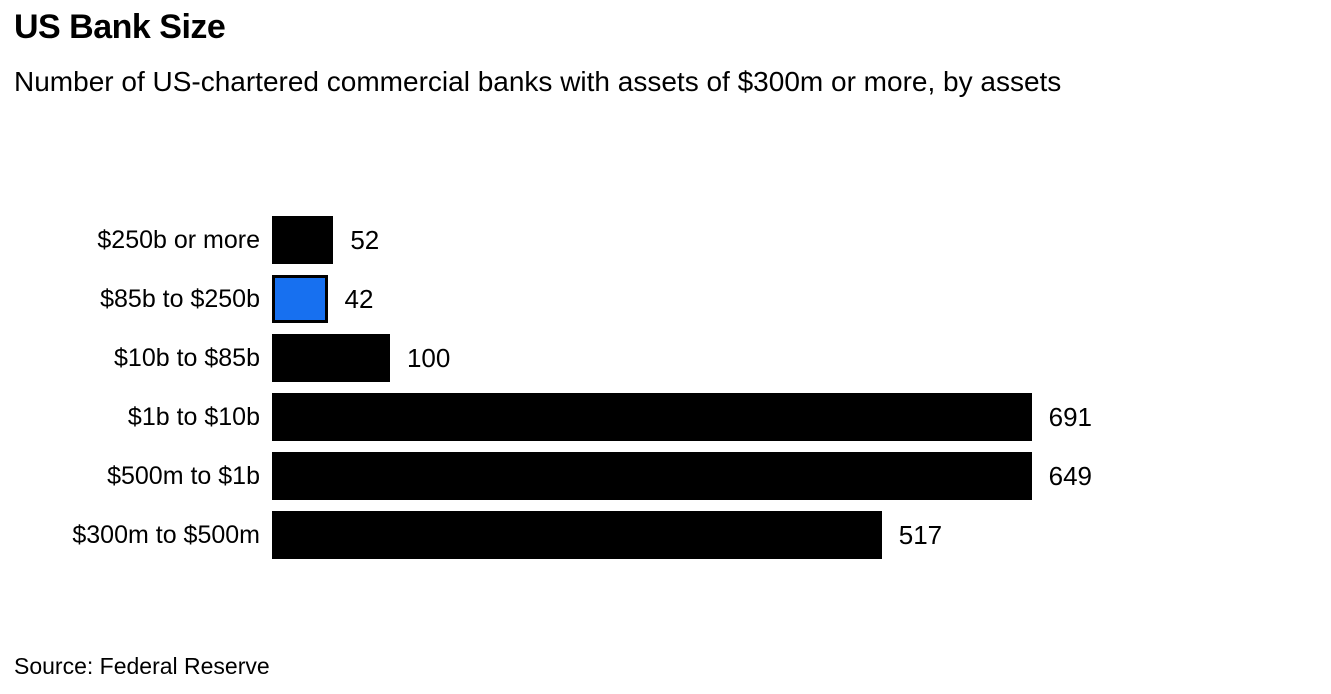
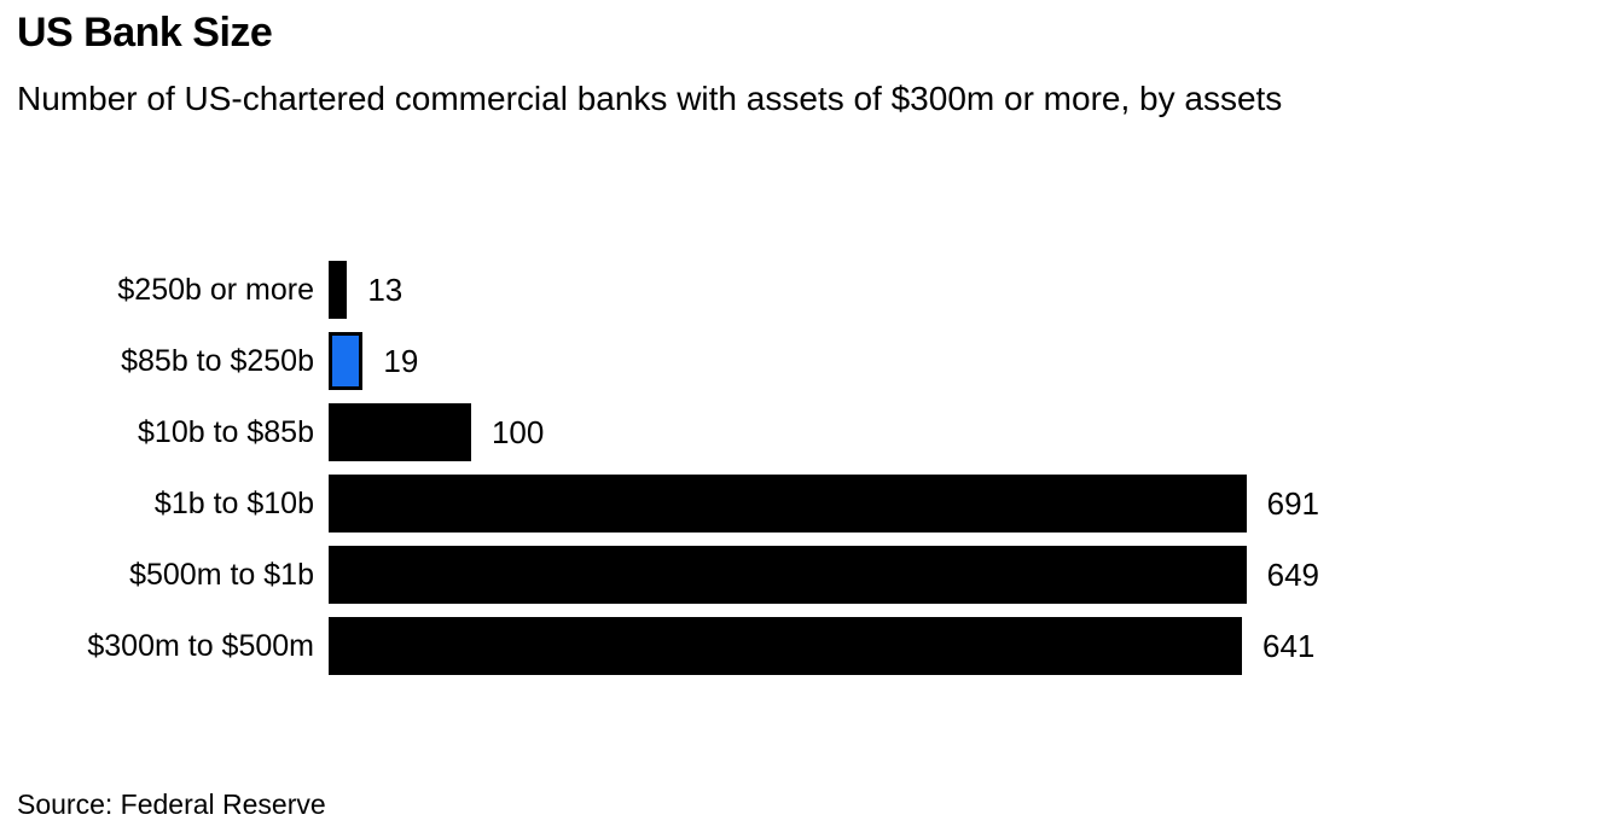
$250b or more: 52 -> 13
$85b to $250b: 42 -> 19
$300m to $500m: 517 -> 641
